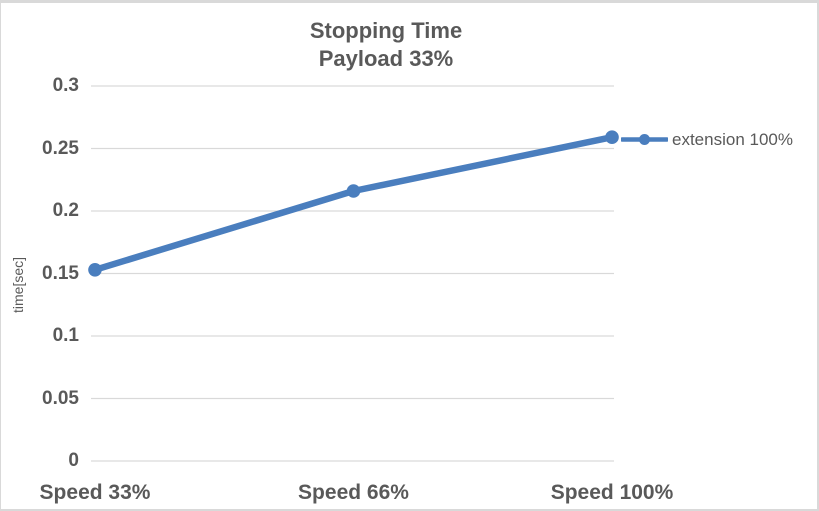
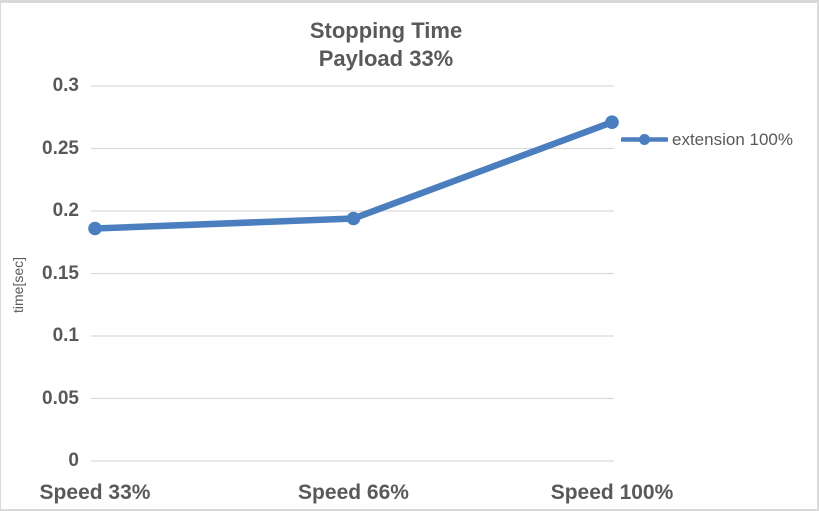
Speed 33%: 0.153 -> 0.186
Speed 66%: 0.216 -> 0.194
Speed 100%: 0.259 -> 0.271
